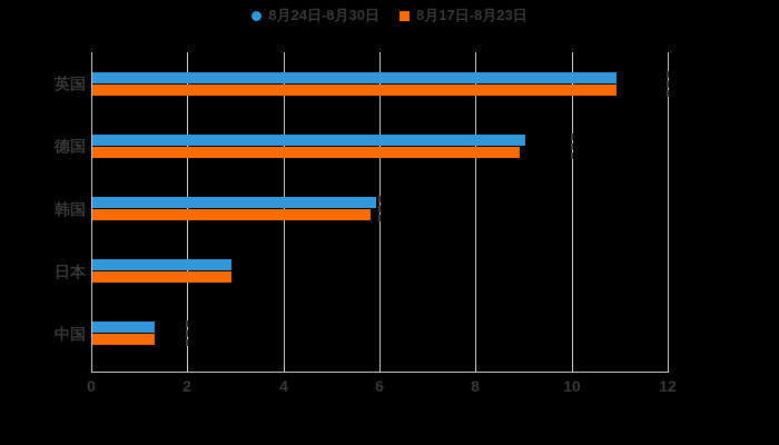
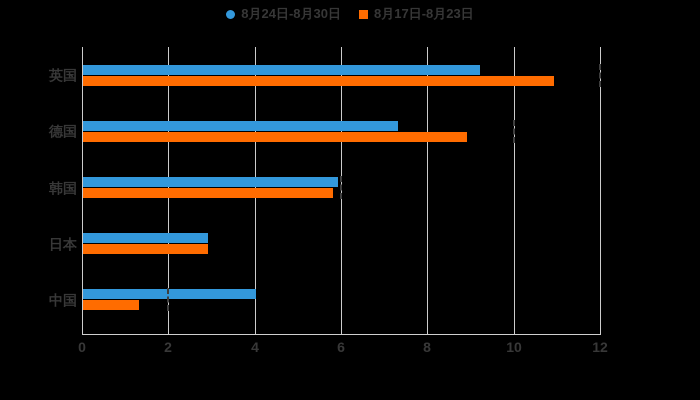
8月24日-8月30日/英国: 10.9 -> 9.2
8月24日-8月30日/德国: 9.0 -> 7.3
8月24日-8月30日/中国: 1.3 -> 4.0
